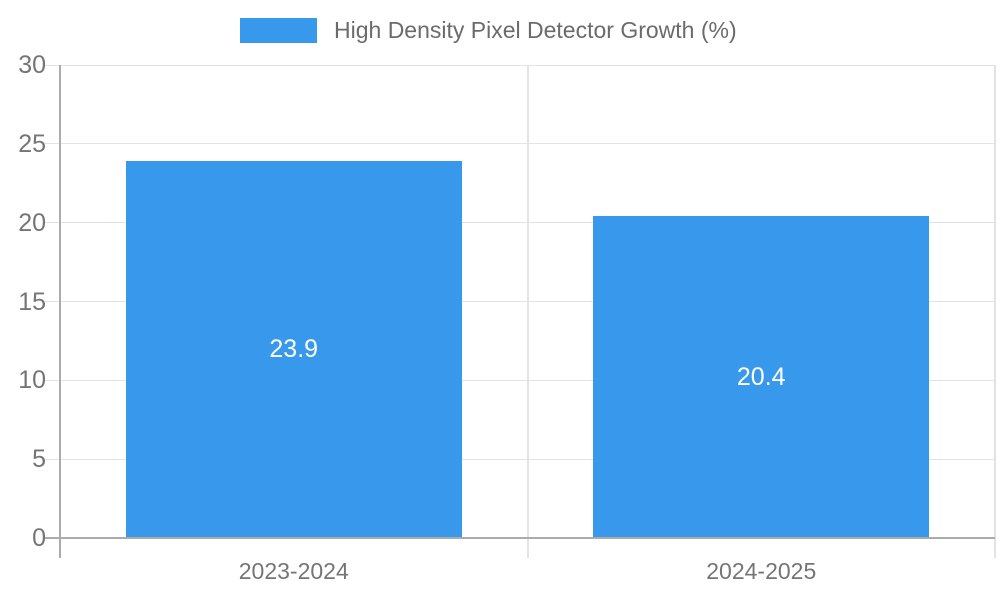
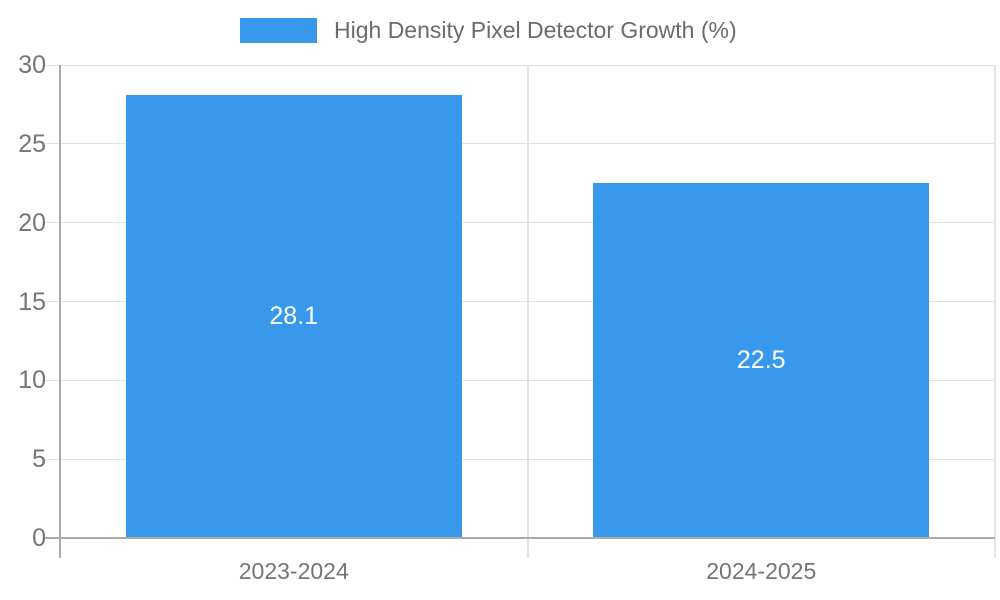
2023-2024: 23.9 -> 28.1
2024-2025: 20.4 -> 22.5
